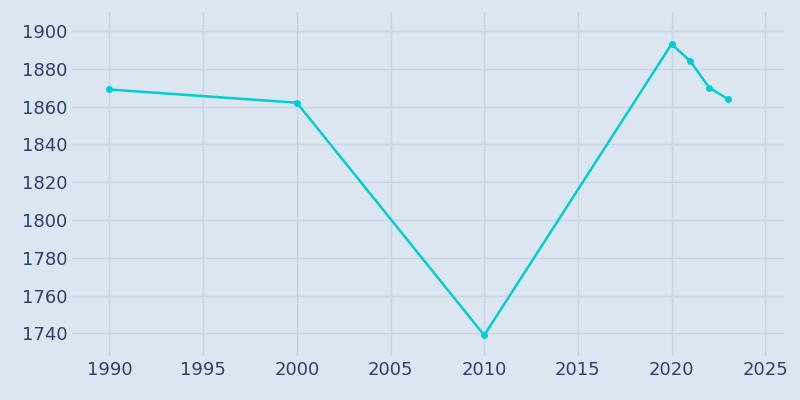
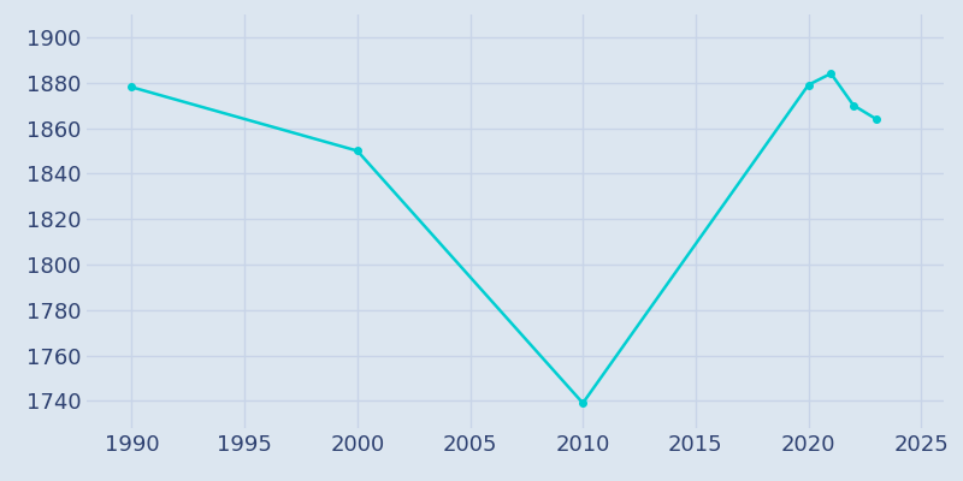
1990: 1869 -> 1878
2000: 1862 -> 1850
2020: 1893 -> 1879
